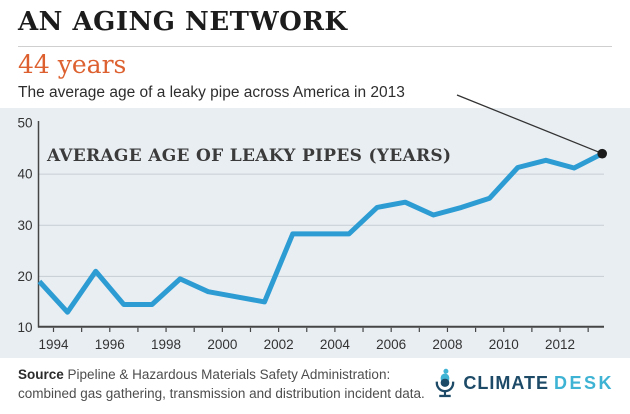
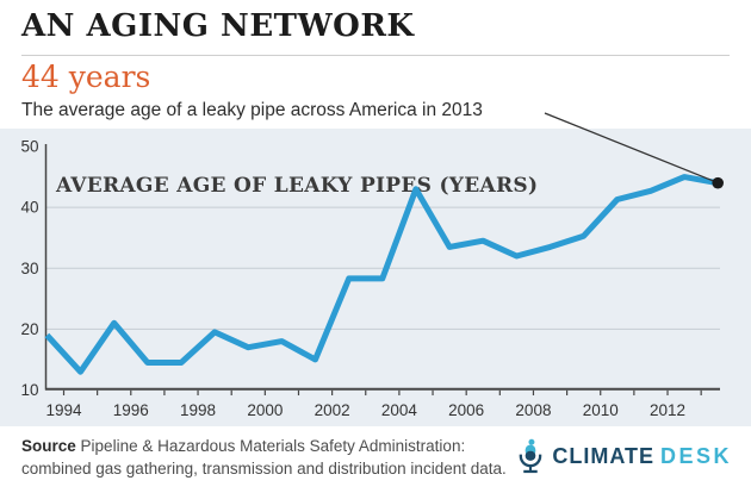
2000: 16 -> 18
2004: 28 -> 43
2012: 41 -> 45
